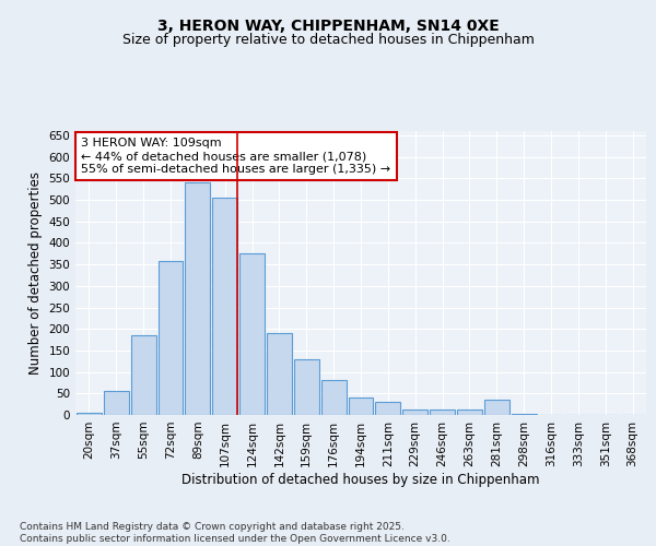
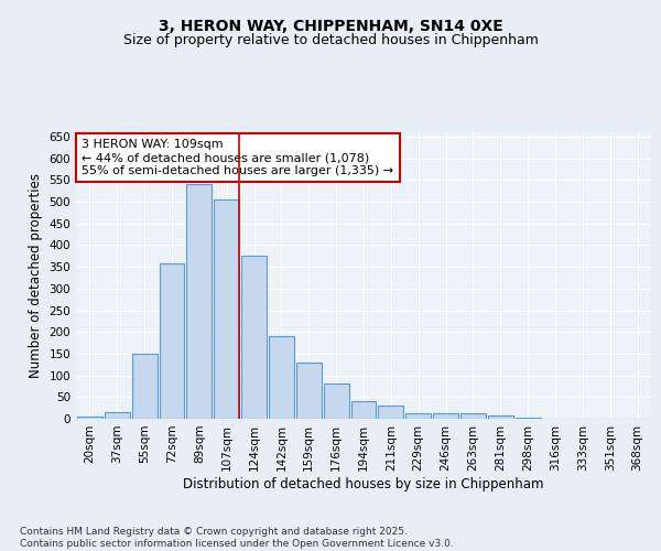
37sqm: 55 -> 15
55sqm: 185 -> 150
281sqm: 35 -> 8
